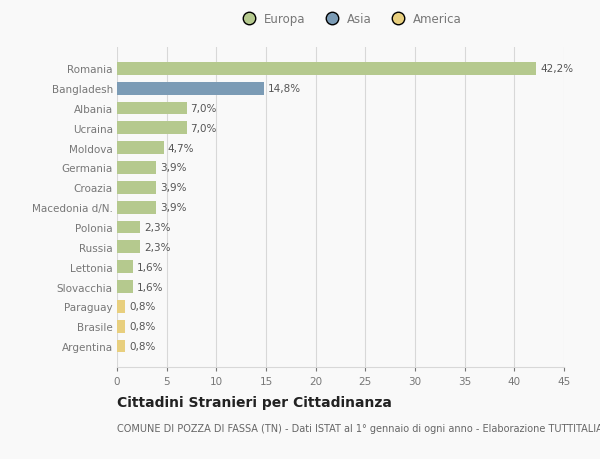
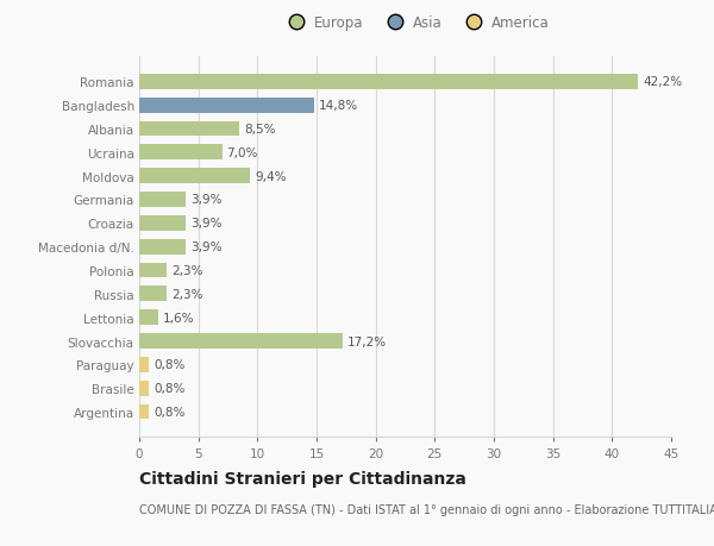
Albania: 7,0% -> 8,5%
Moldova: 4,7% -> 9,4%
Slovacchia: 1,6% -> 17,2%
